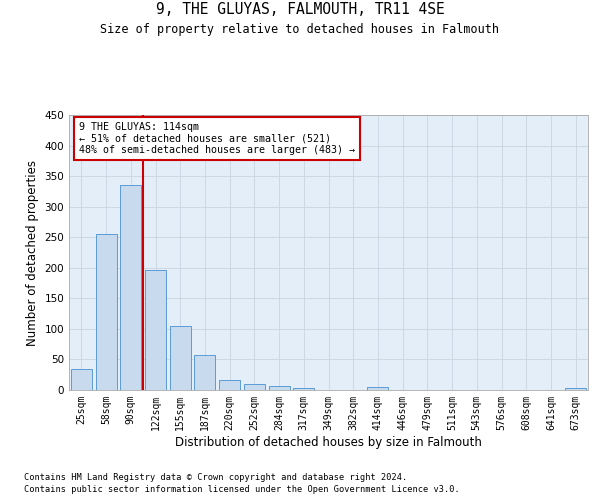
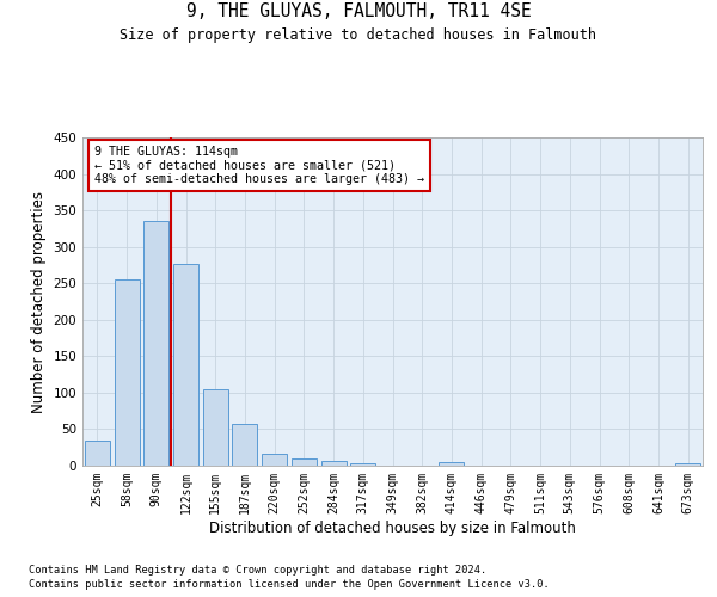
122sqm: 197 -> 276
